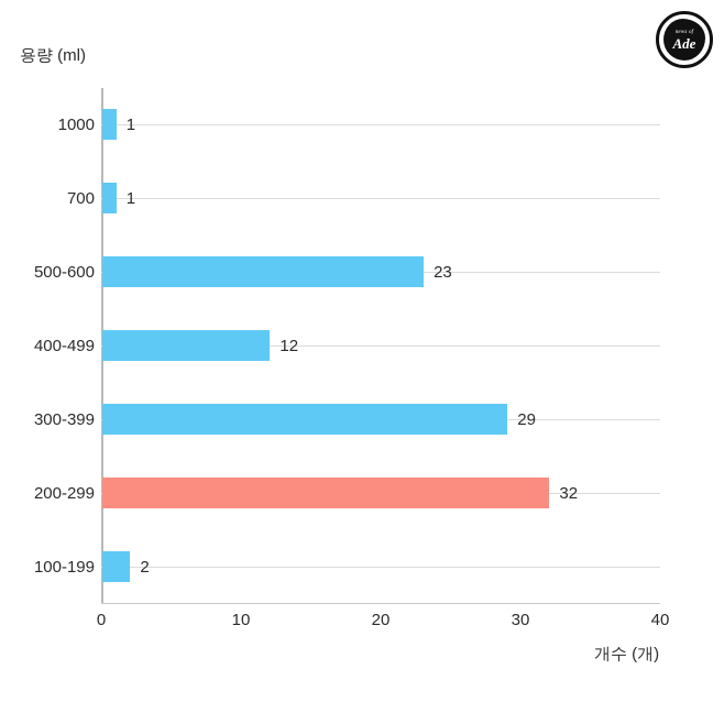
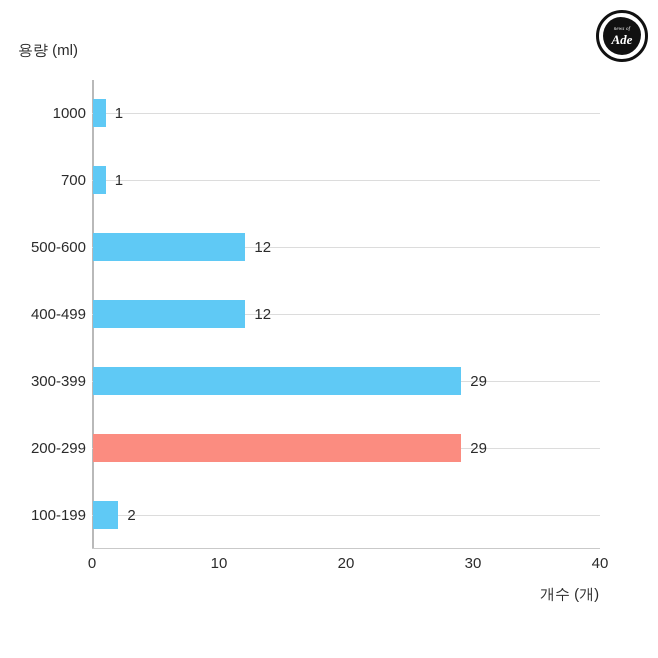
500-600: 23 -> 12
200-299: 32 -> 29
